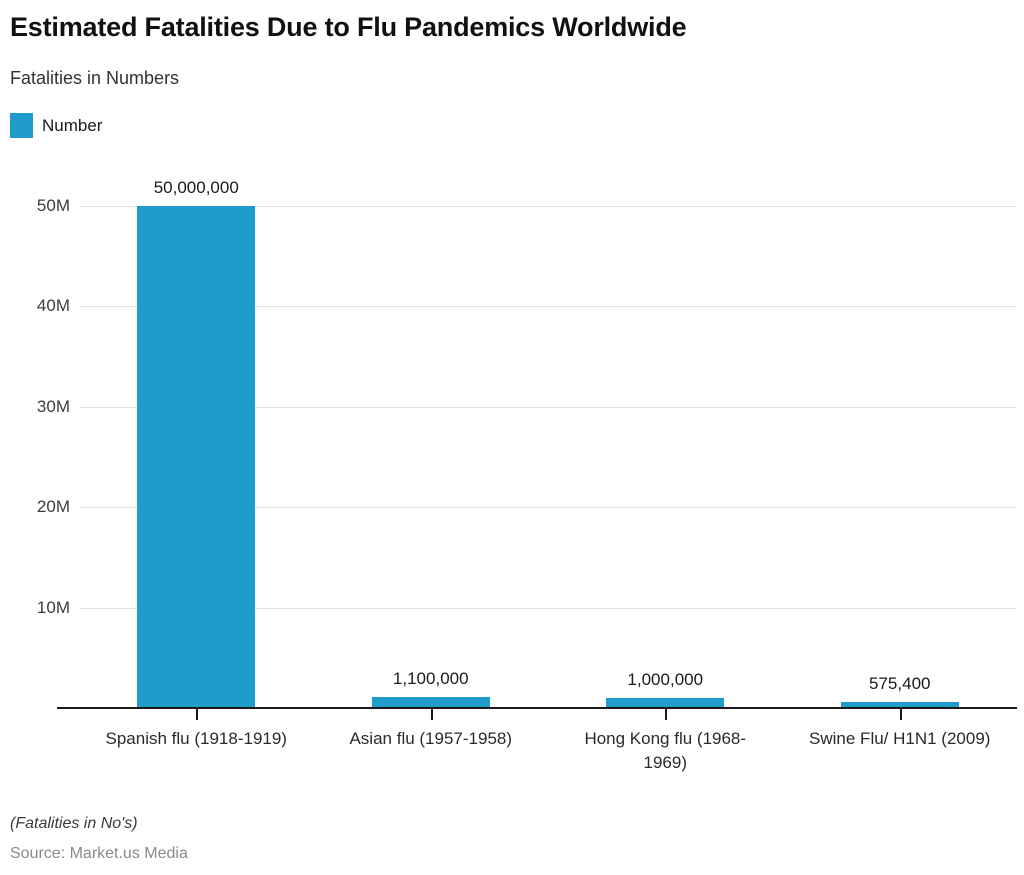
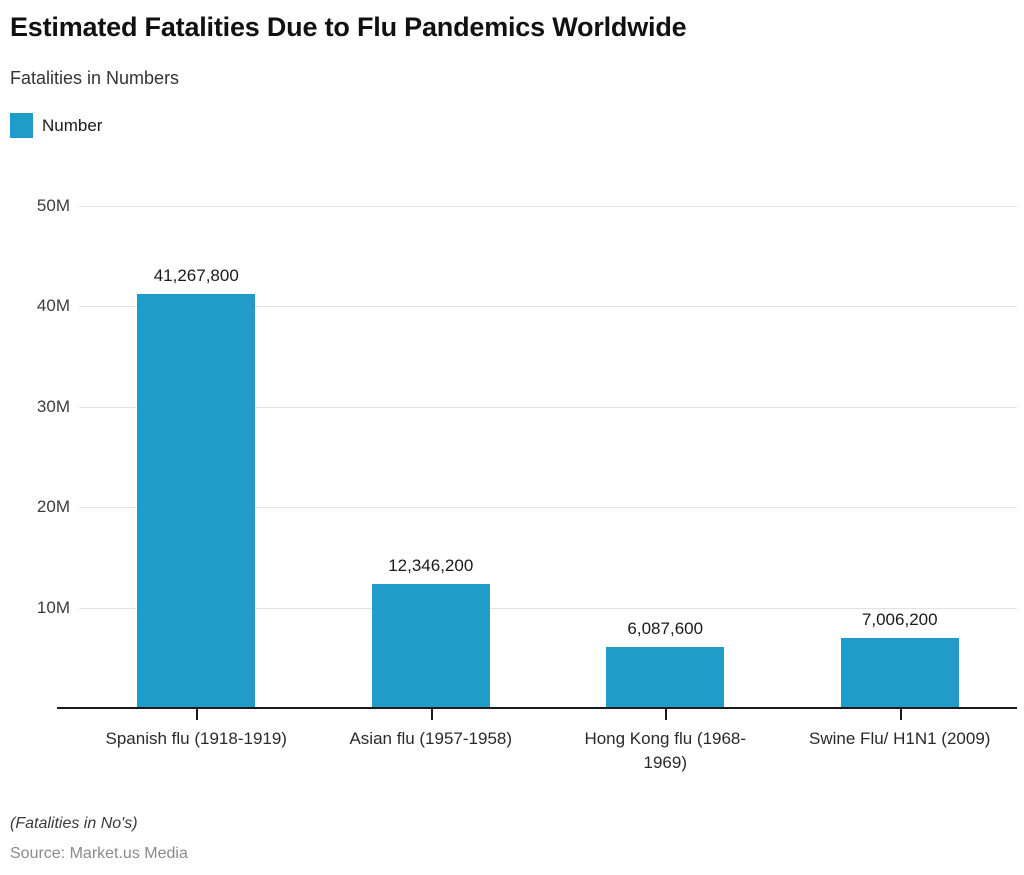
Spanish flu (1918-1919): 50,000,000 -> 41,267,800
Asian flu (1957-1958): 1,100,000 -> 12,346,200
Hong Kong flu (1968-1969): 1,000,000 -> 6,087,600
Swine Flu/ H1N1 (2009): 575,400 -> 7,006,200
